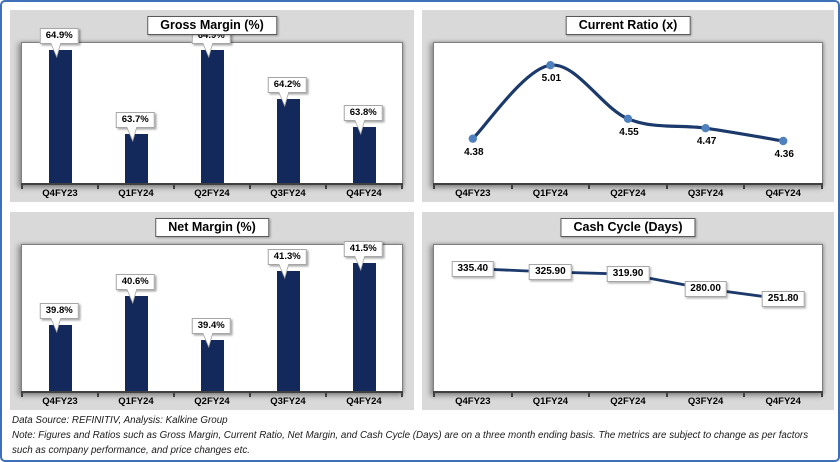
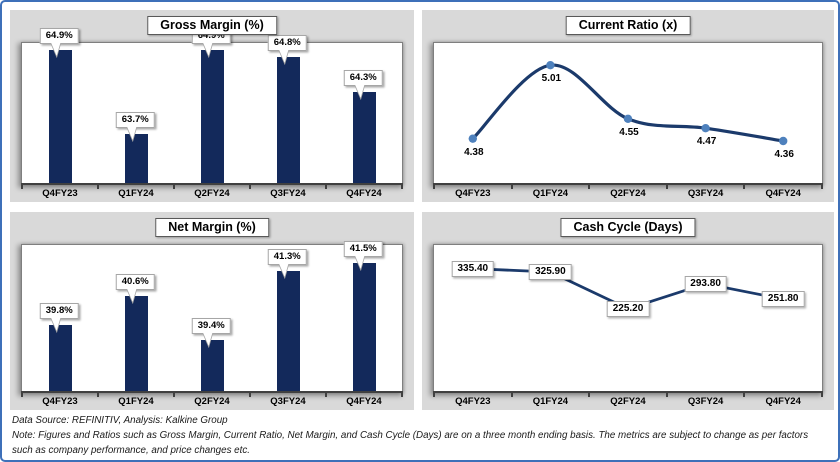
Gross Margin (%)/Q3FY24: 64.2% -> 64.8%
Gross Margin (%)/Q4FY24: 63.8% -> 64.3%
Cash Cycle (Days)/Q2FY24: 319.90 -> 225.20
Cash Cycle (Days)/Q3FY24: 280.00 -> 293.80
